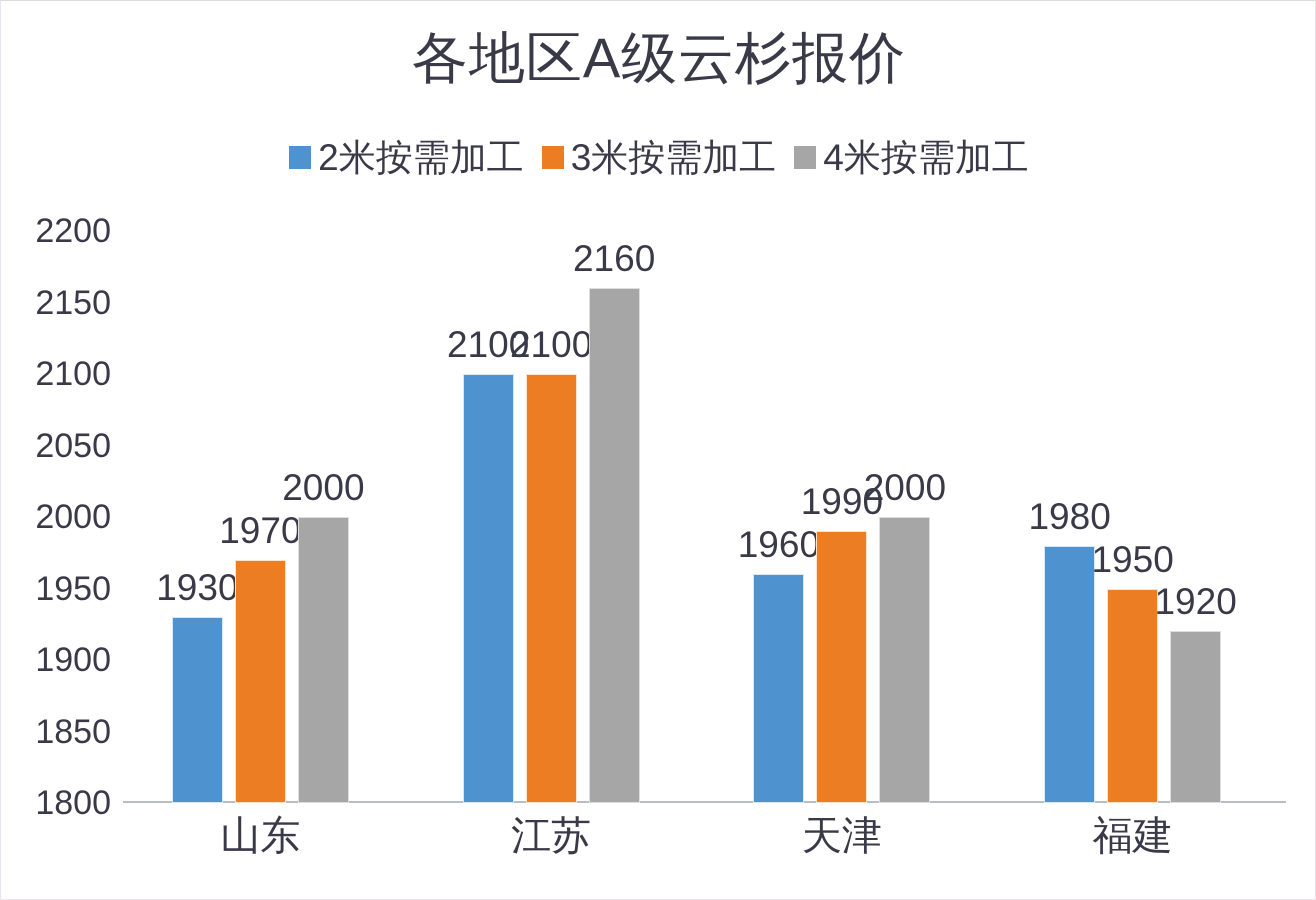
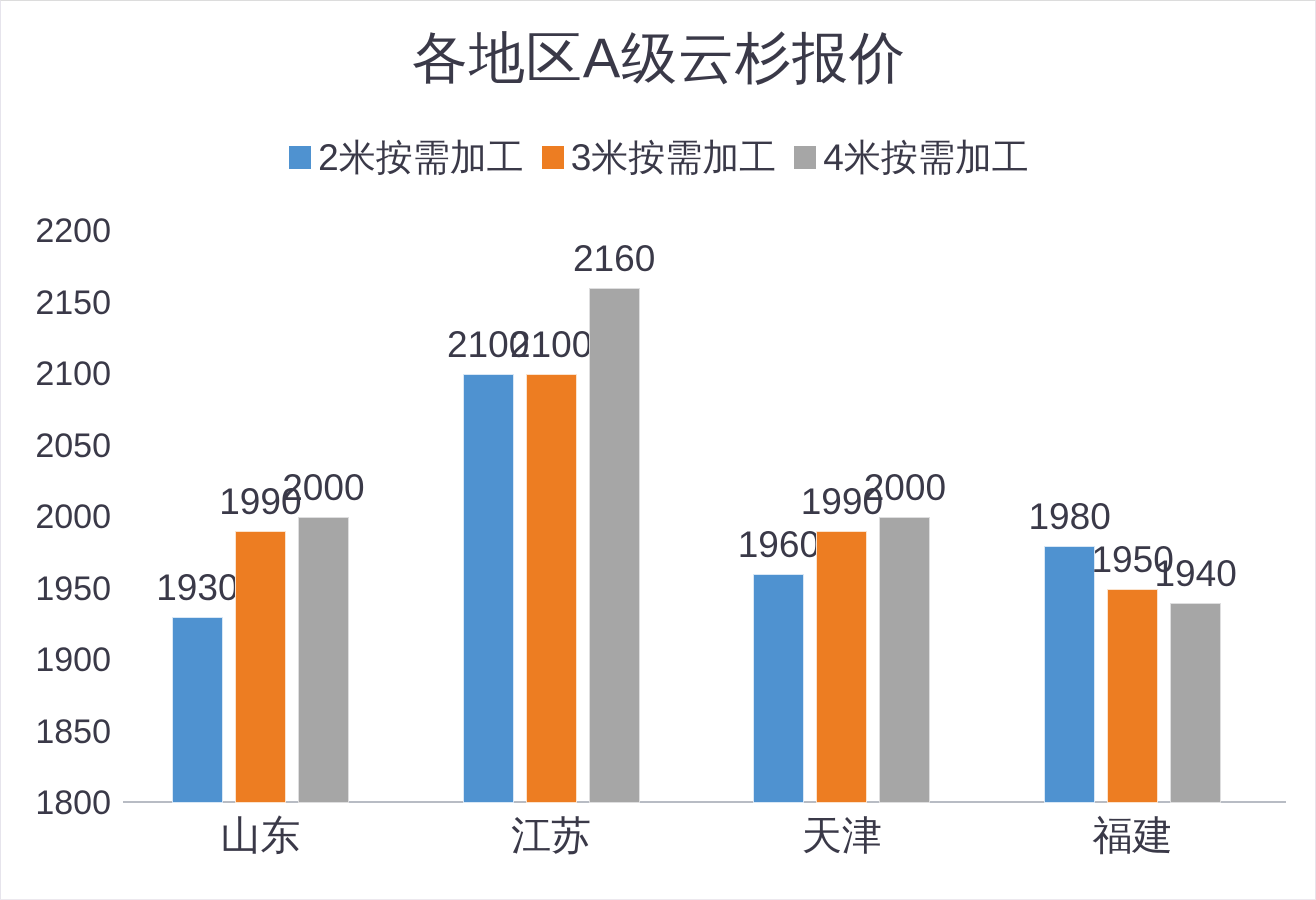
3米按需加工/山东: 1970 -> 1990
4米按需加工/福建: 1920 -> 1940
